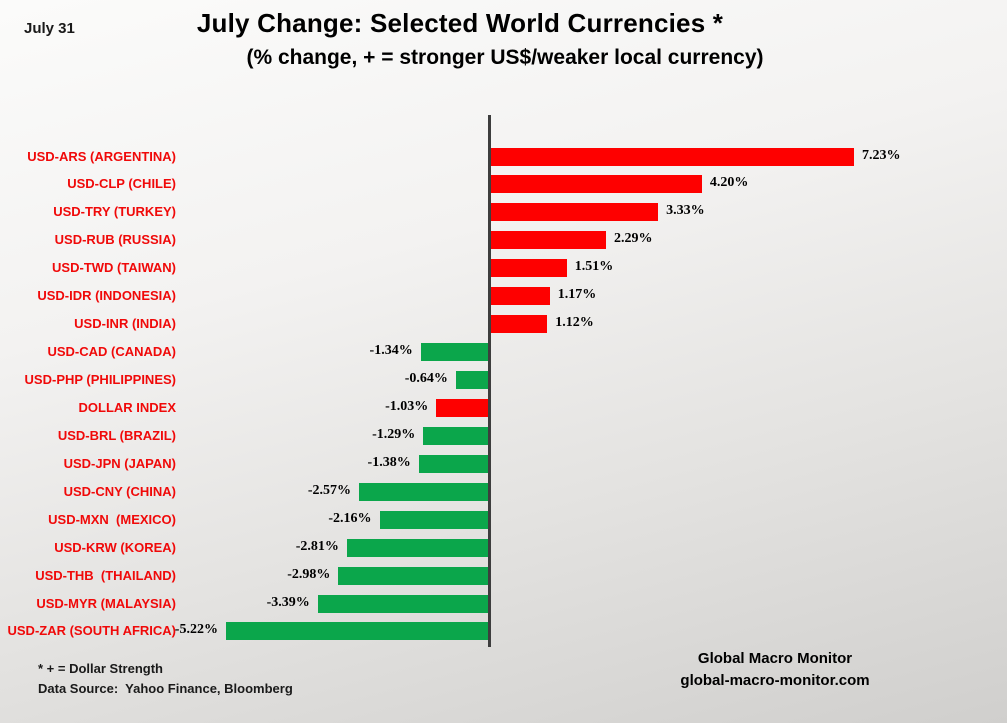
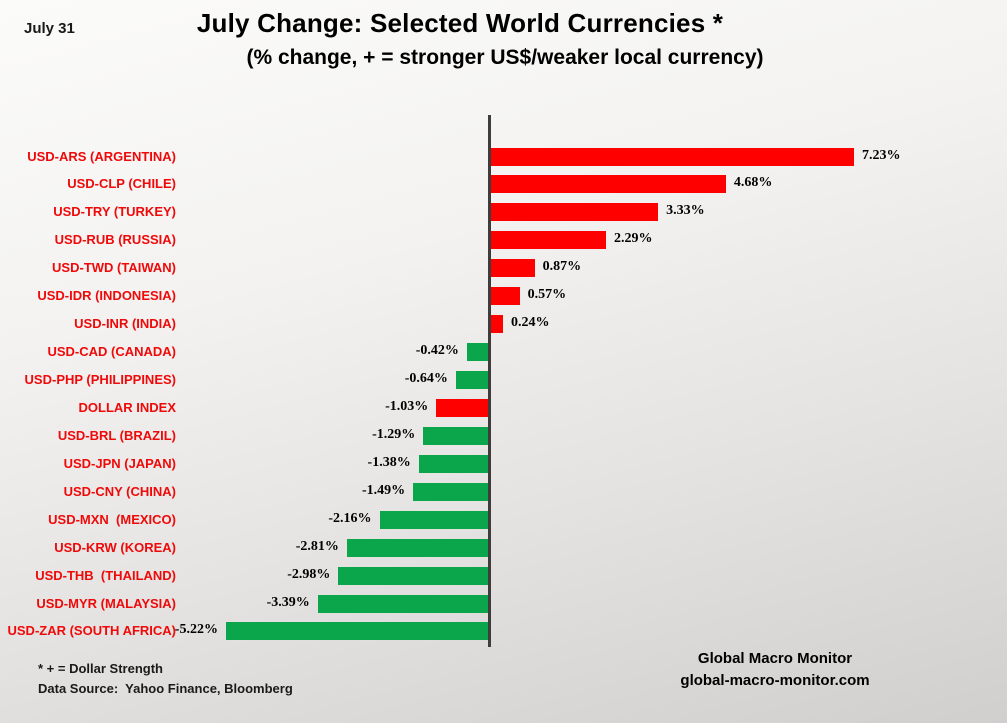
USD-CLP (CHILE): 4.20% -> 4.68%
USD-TWD (TAIWAN): 1.51% -> 0.87%
USD-IDR (INDONESIA): 1.17% -> 0.57%
USD-INR (INDIA): 1.12% -> 0.24%
USD-CAD (CANADA): -1.34% -> -0.42%
USD-CNY (CHINA): -2.57% -> -1.49%
